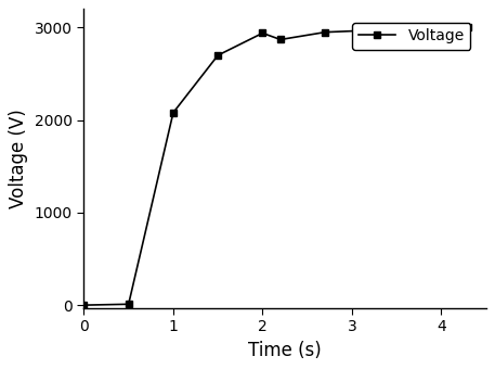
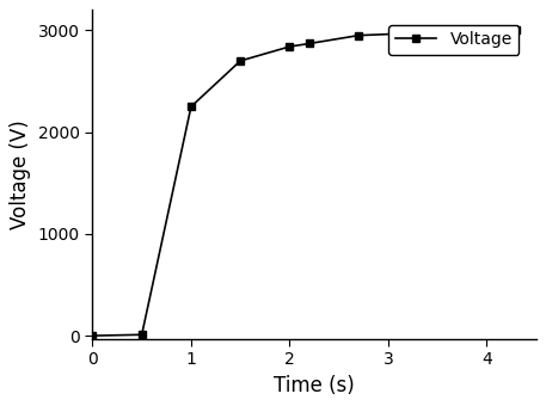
1: 2080 -> 2250
2: 2940 -> 2840
